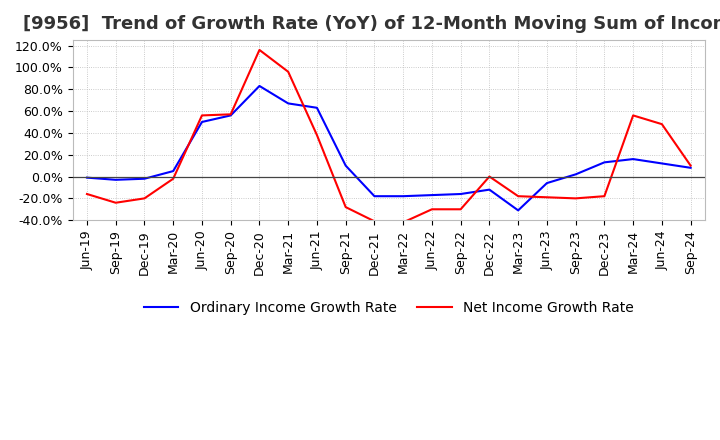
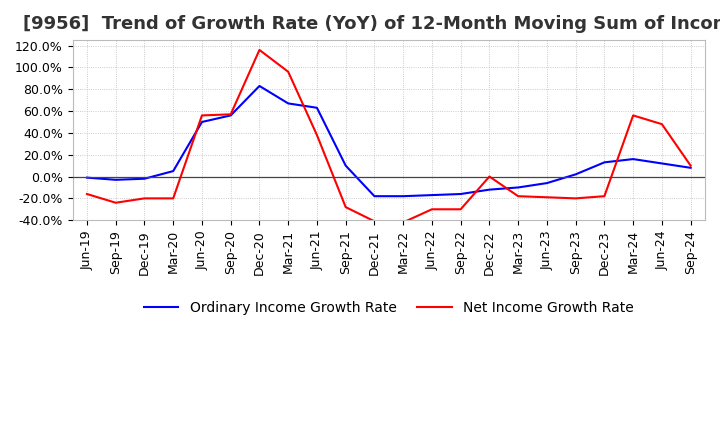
Net Income Growth Rate/Mar-20: -2% -> -20%
Ordinary Income Growth Rate/Mar-23: -31% -> -10%
